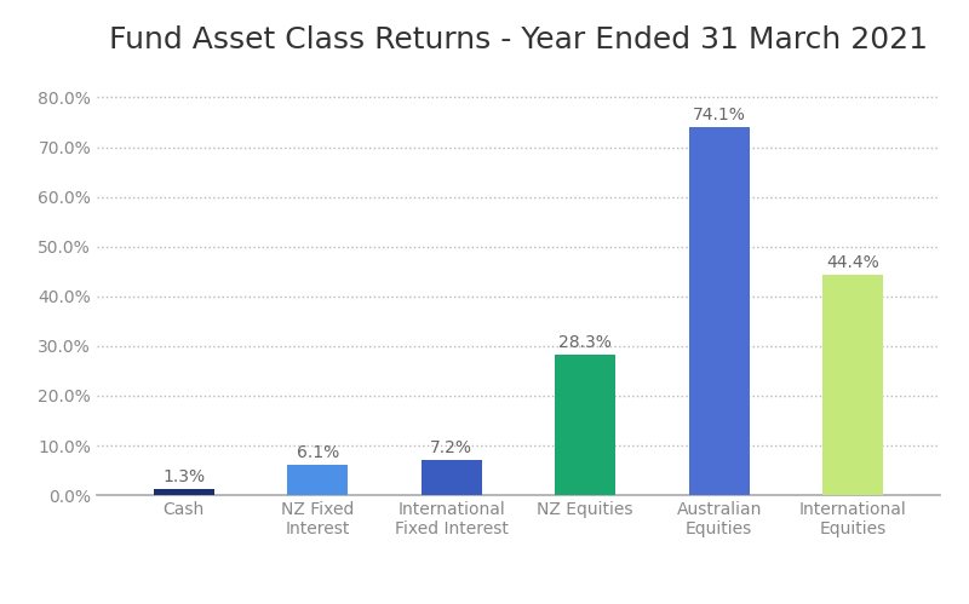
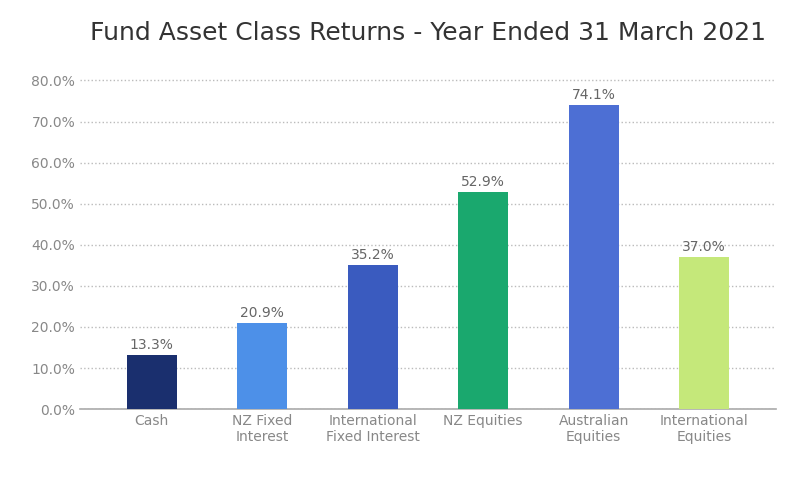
Cash: 1.3% -> 13.3%
NZ Fixed Interest: 6.1% -> 20.9%
International Fixed Interest: 7.2% -> 35.2%
NZ Equities: 28.3% -> 52.9%
International Equities: 44.4% -> 37.0%
